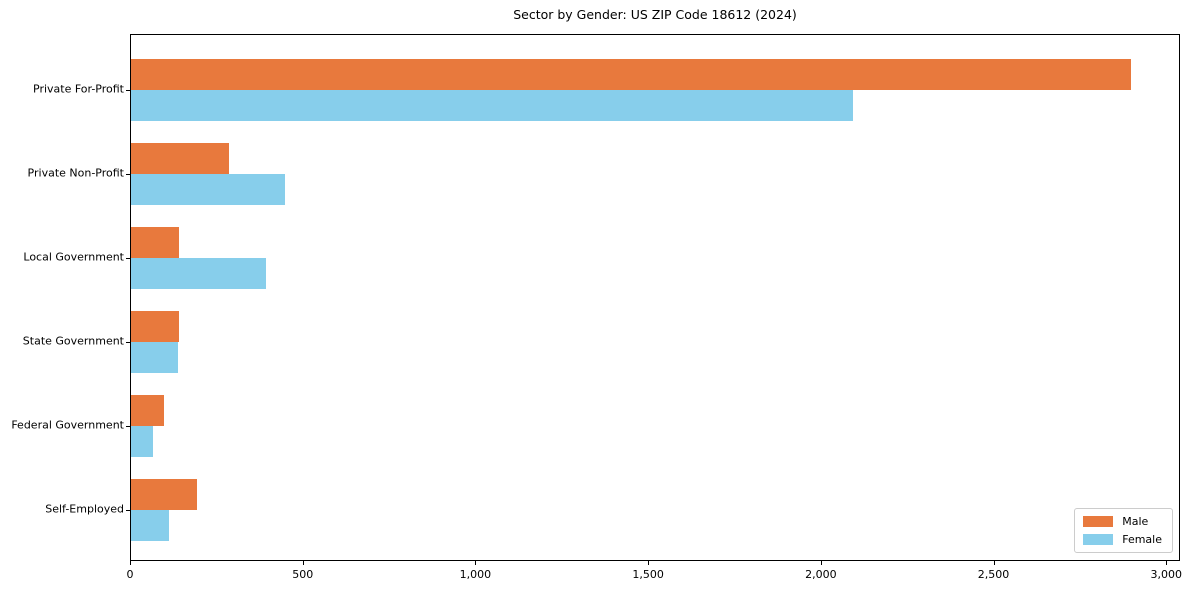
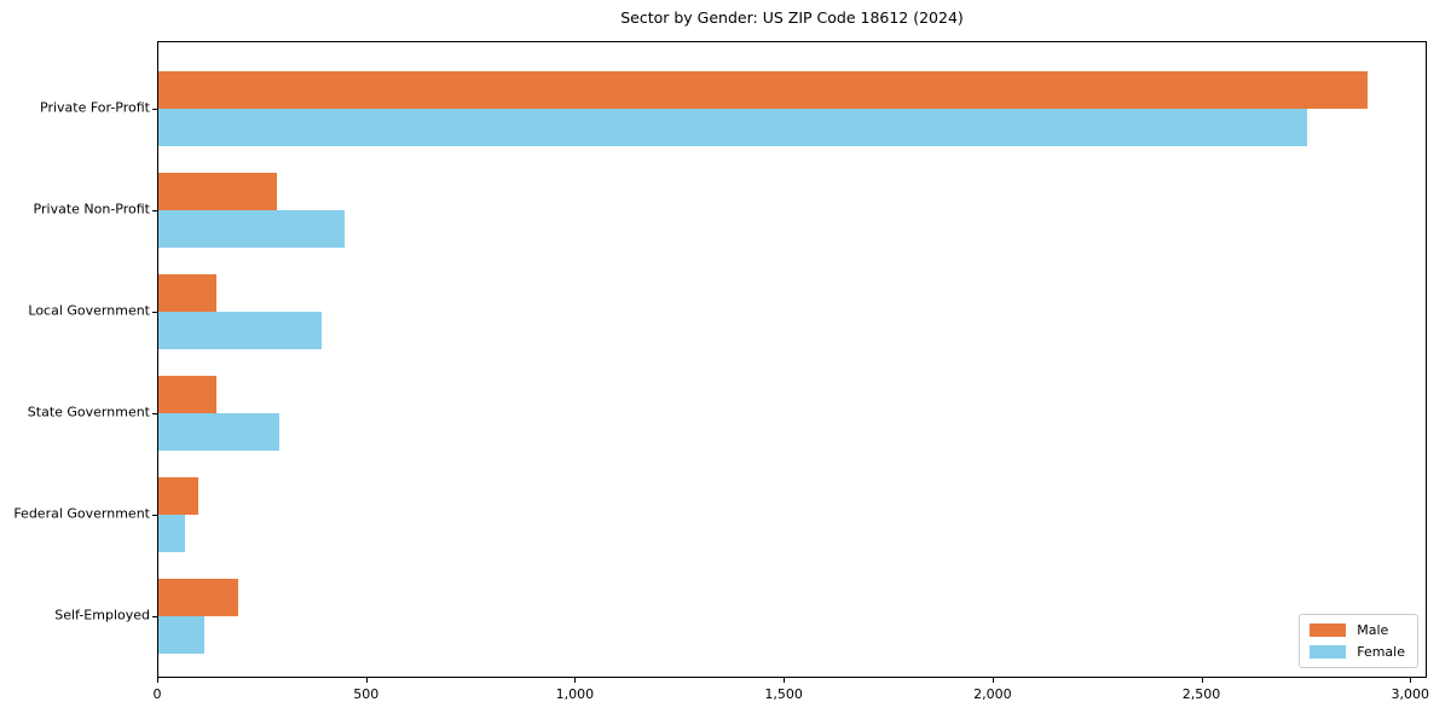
Female/Private For-Profit: 2090 -> 2750
Female/State Government: 140 -> 290
